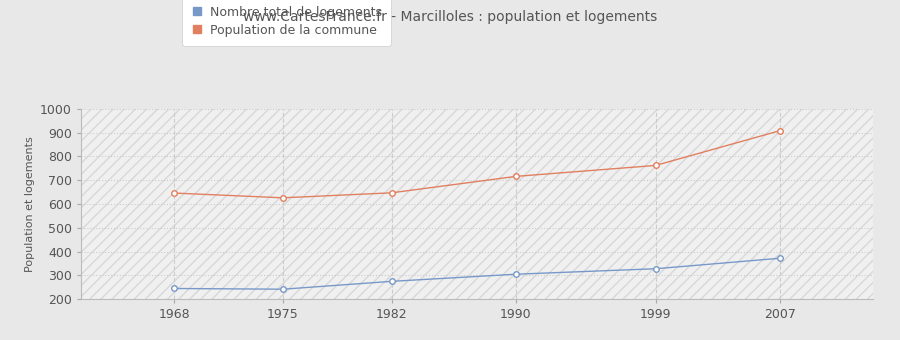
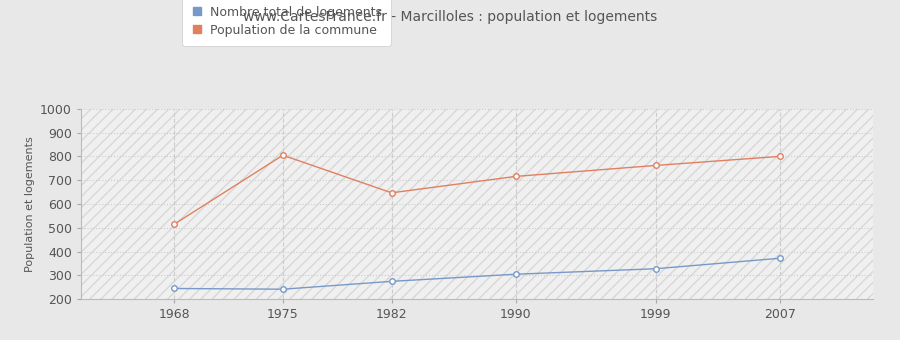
Population de la commune/1968: 646 -> 515
Population de la commune/1975: 626 -> 805
Population de la commune/2007: 908 -> 800
